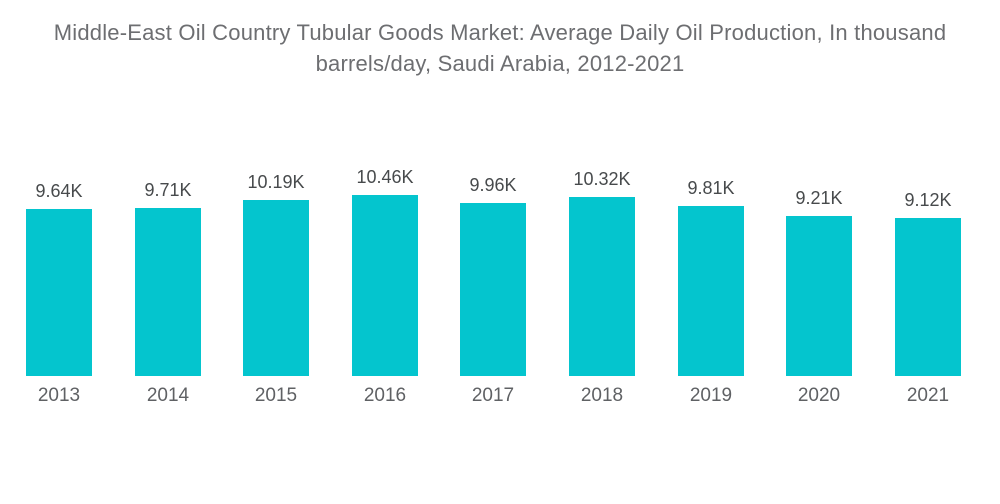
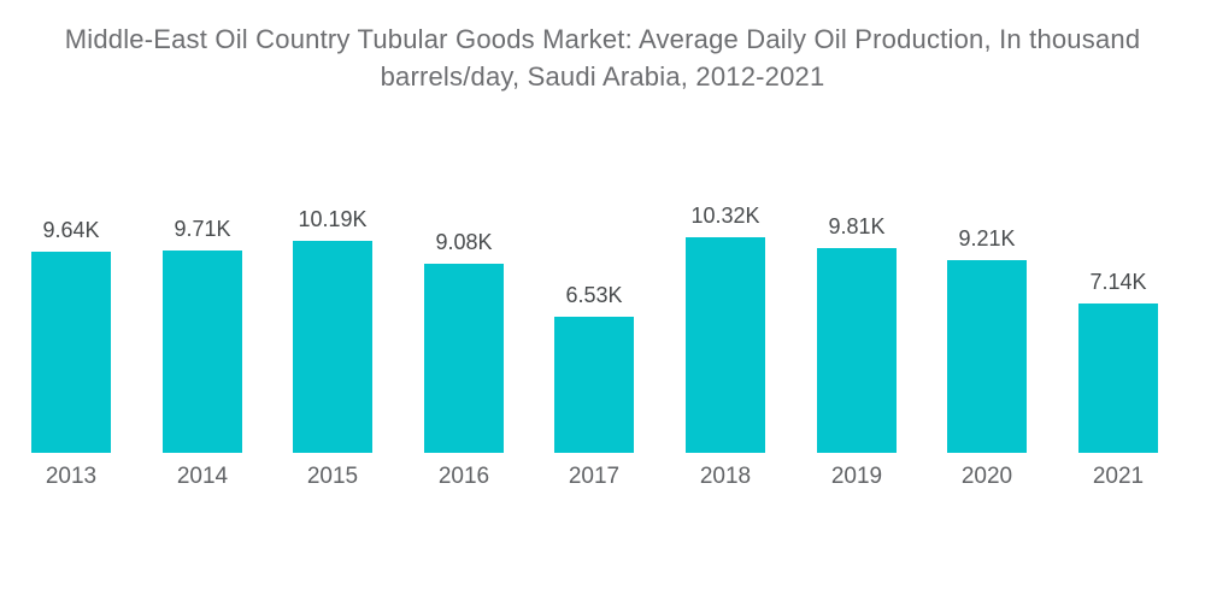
2016: 10.46K -> 9.08K
2017: 9.96K -> 6.53K
2021: 9.12K -> 7.14K
